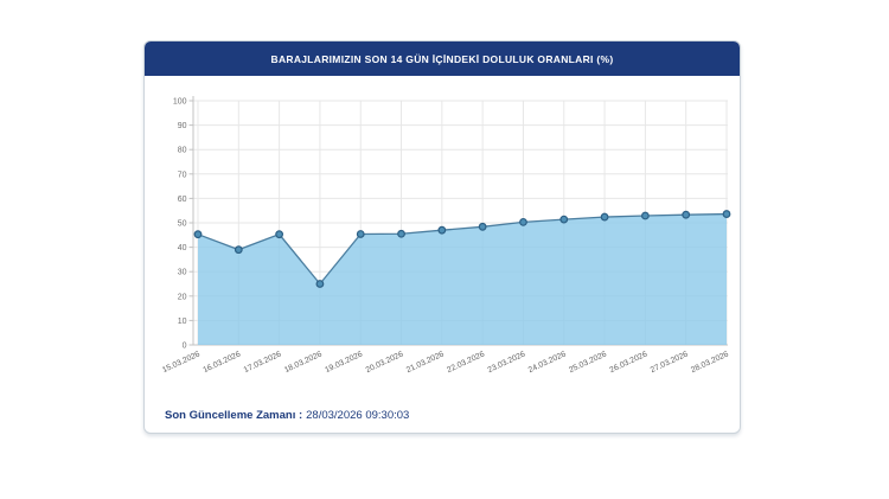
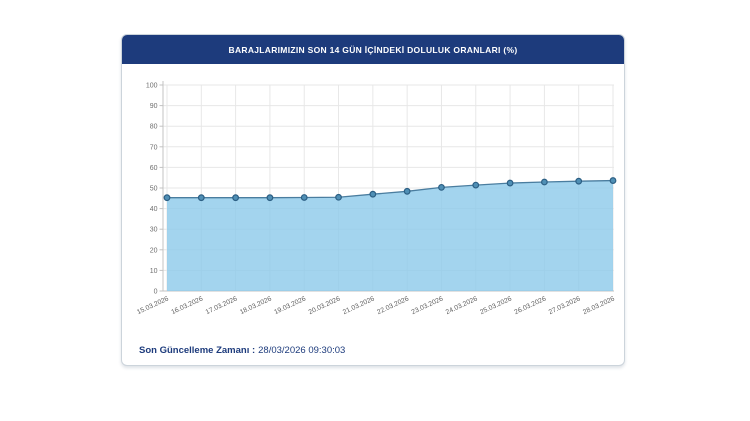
16.03.2026: 39 -> 45
18.03.2026: 25 -> 45
